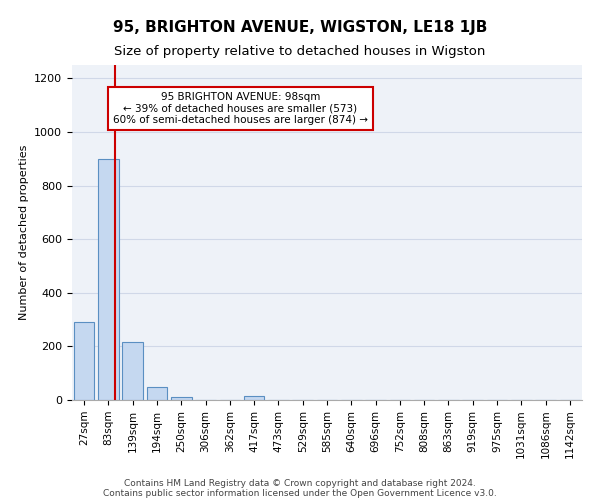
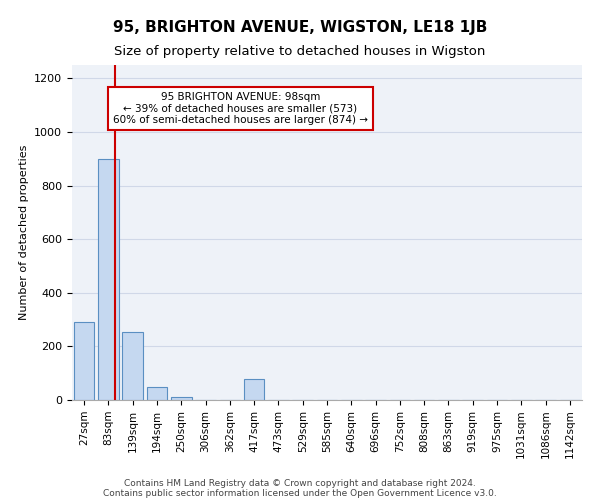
139sqm: 215 -> 255
417sqm: 15 -> 80
